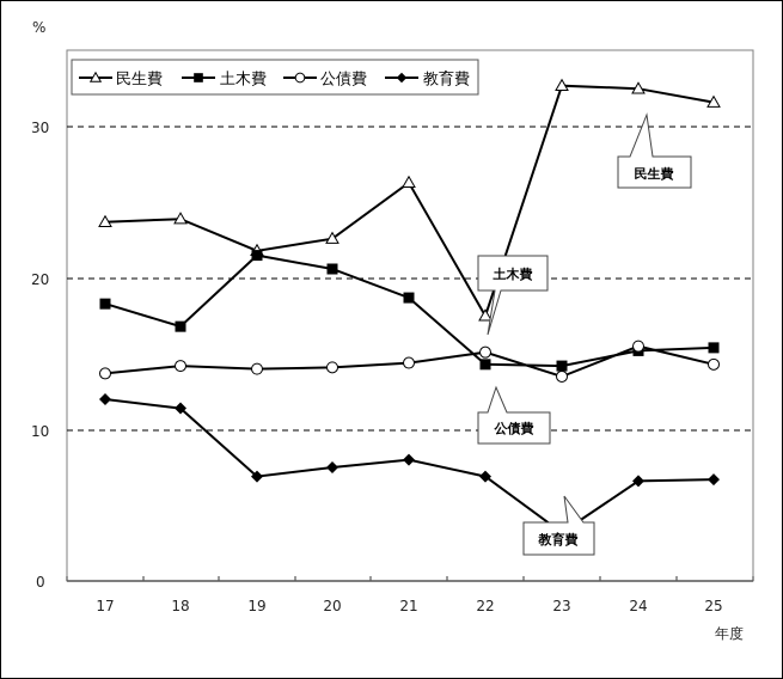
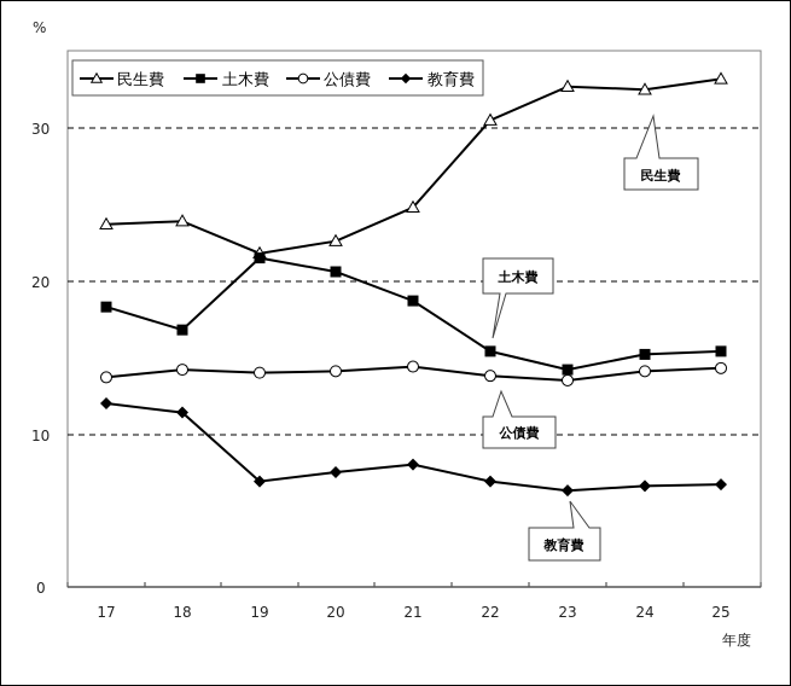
民生費/21: 26.3 -> 24.8
民生費/22: 17.5 -> 30.5
土木費/22: 14.3 -> 15.4
公債費/22: 15.1 -> 13.8
教育費/23: 3.2 -> 6.3
公債費/24: 15.5 -> 14.1
民生費/25: 31.6 -> 33.2
